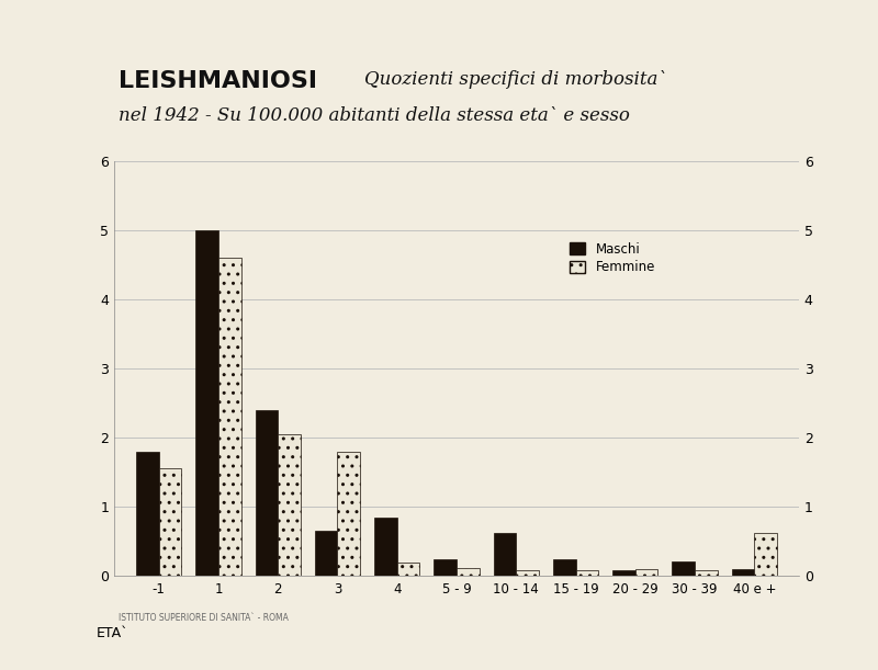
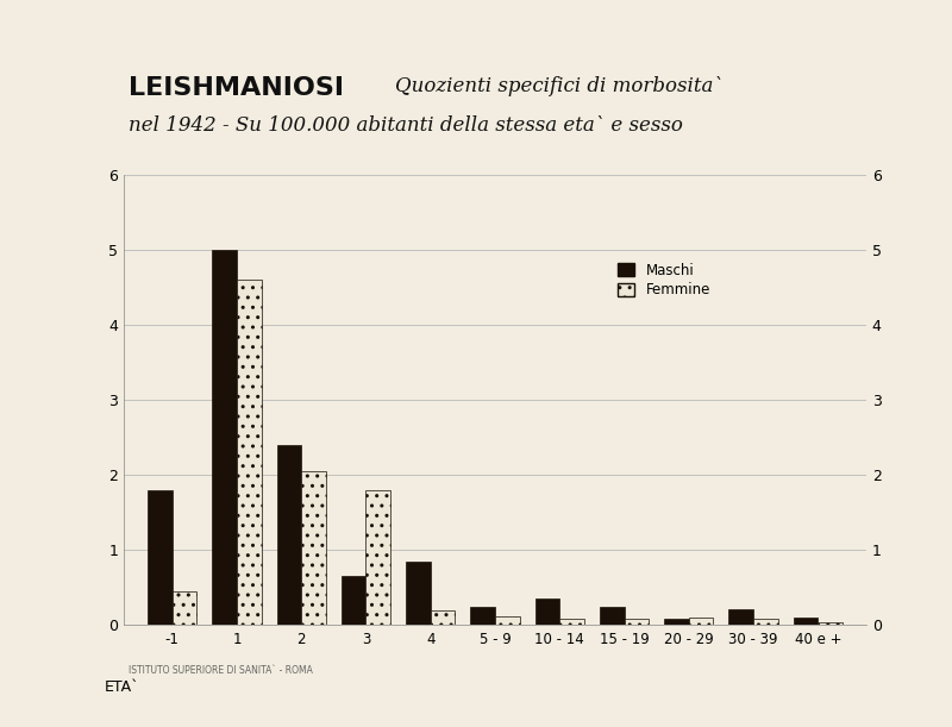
Femmine/-1: 1.56 -> 0.45
Maschi/10 - 14: 0.62 -> 0.35
Femmine/40 e +: 0.62 -> 0.04
